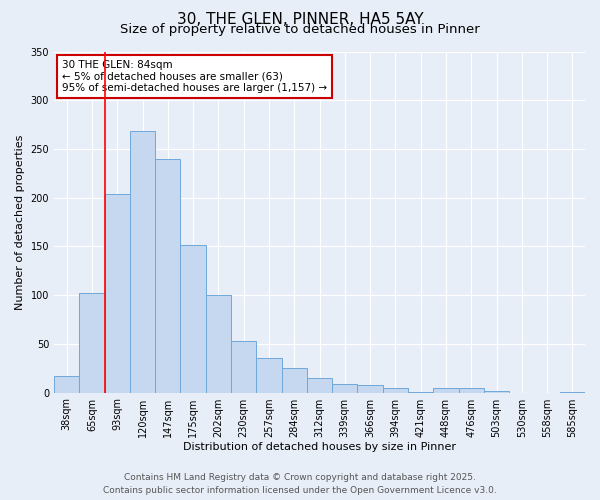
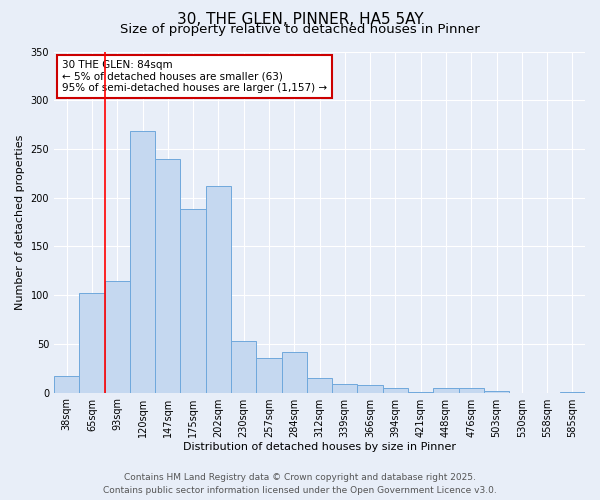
93sqm: 204 -> 114
175sqm: 151 -> 188
202sqm: 100 -> 212
284sqm: 25 -> 42
